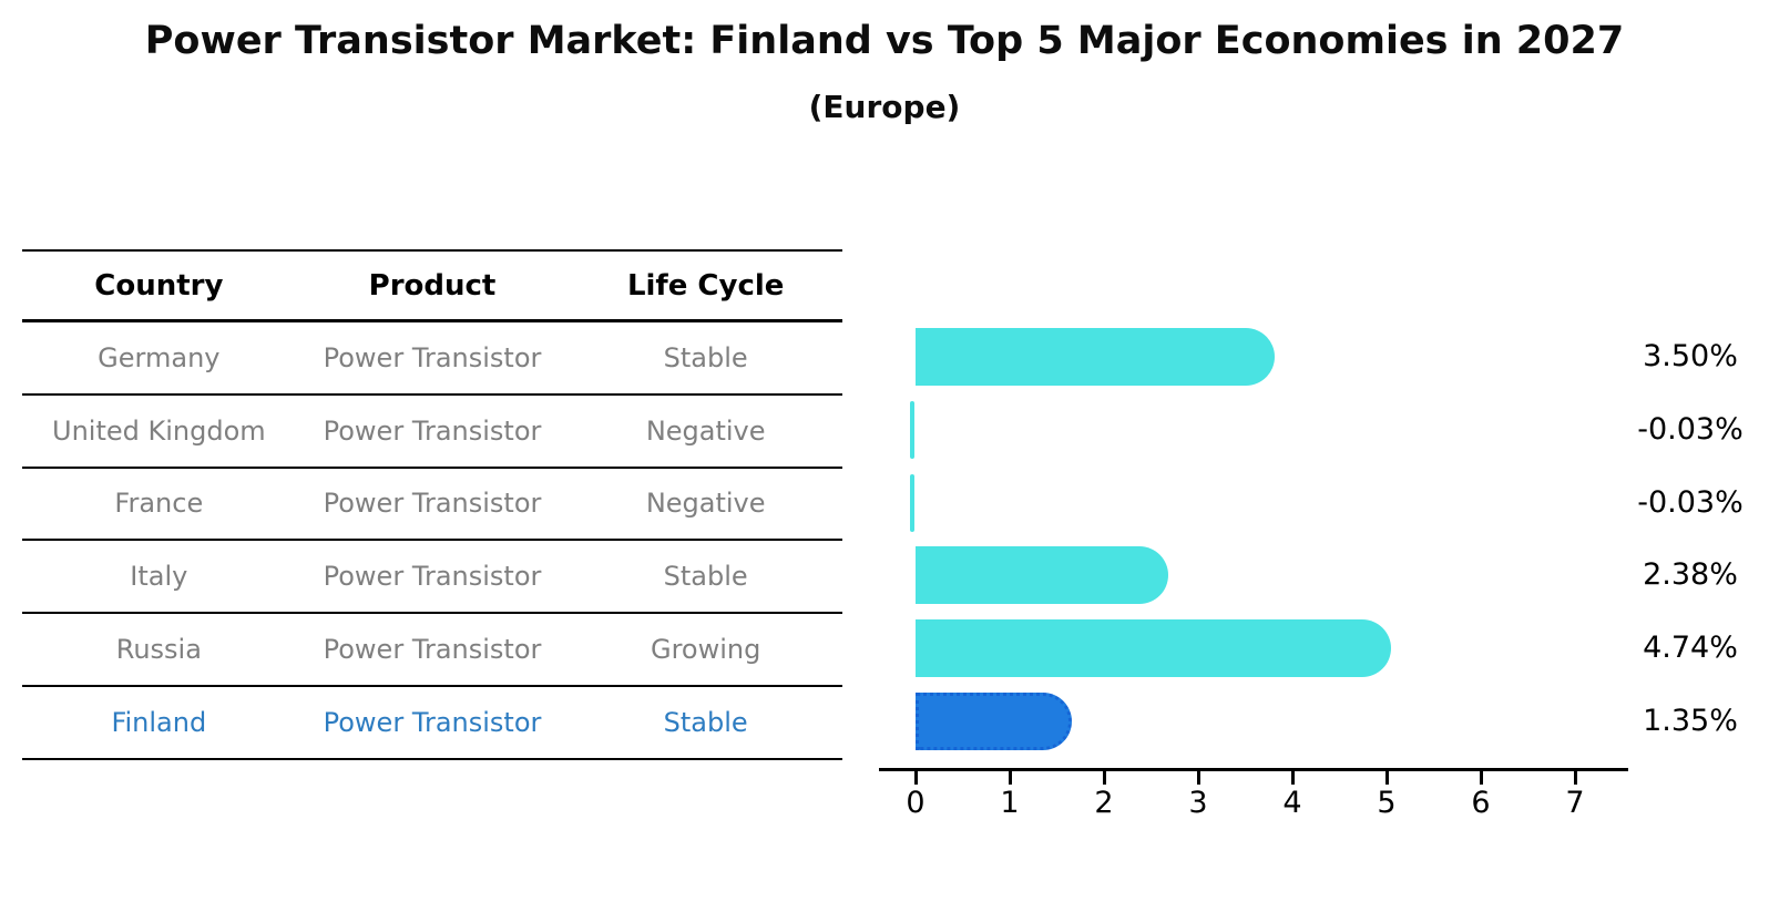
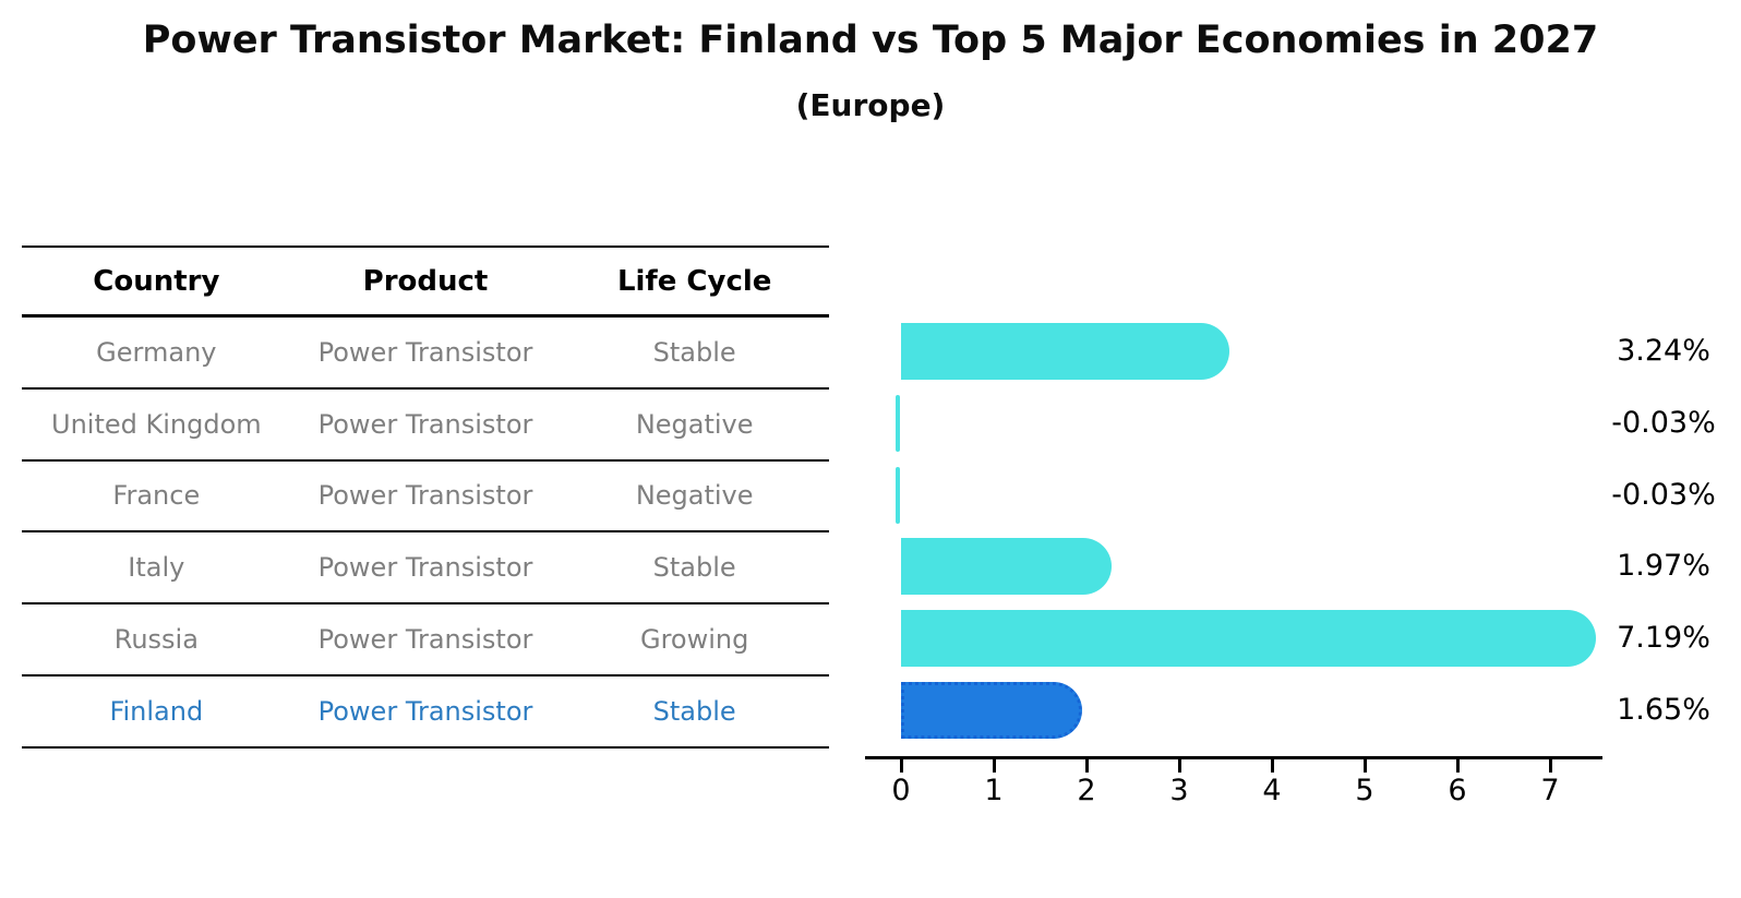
Germany: 3.50% -> 3.24%
Italy: 2.38% -> 1.97%
Russia: 4.74% -> 7.19%
Finland: 1.35% -> 1.65%
